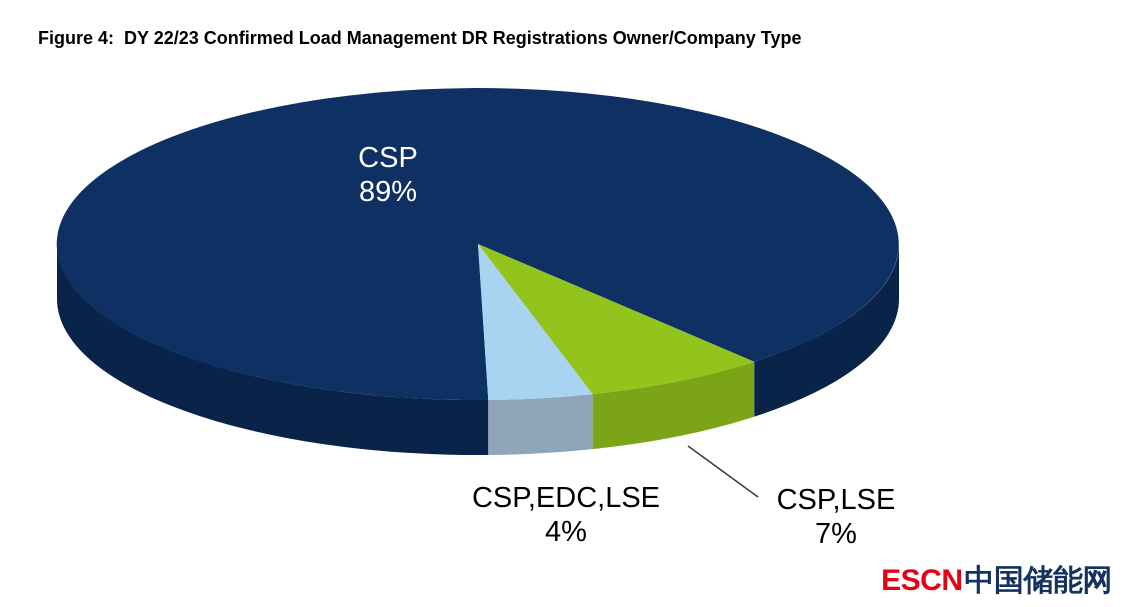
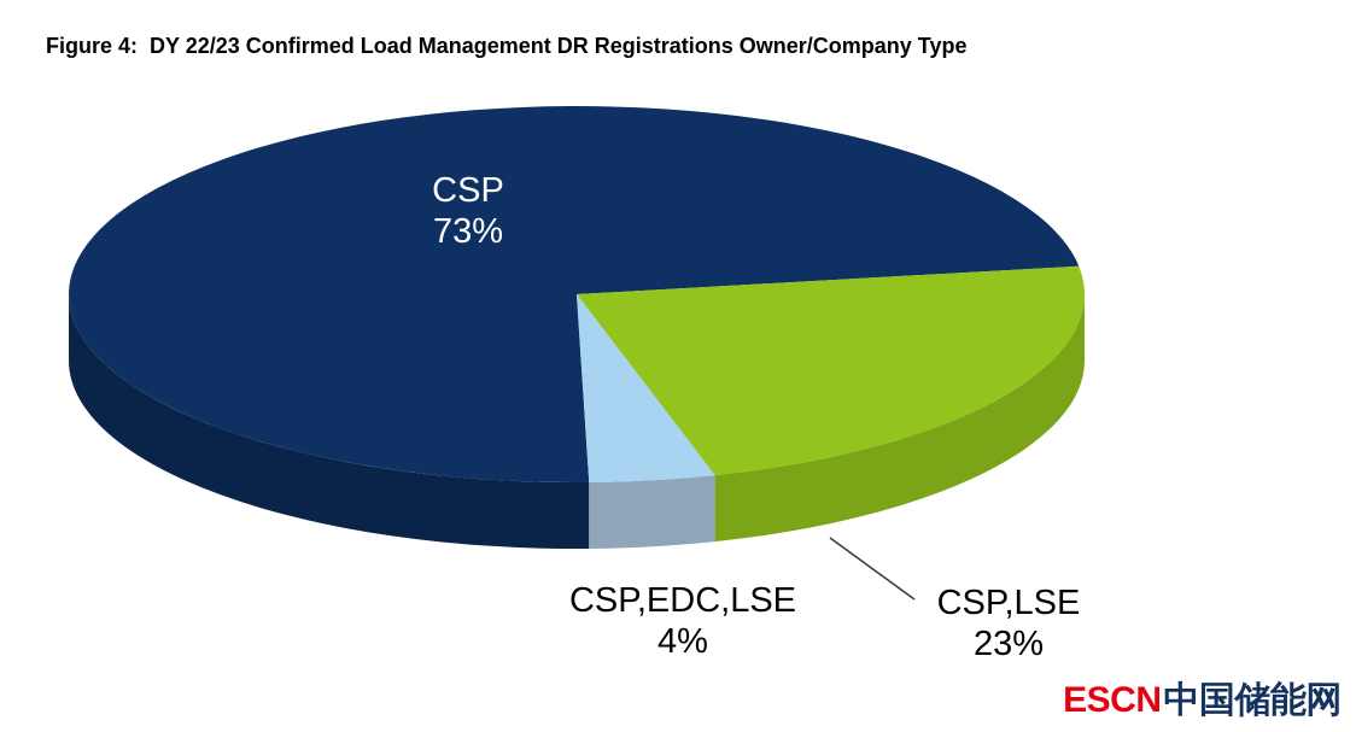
CSP: 89% -> 73%
CSP,LSE: 7% -> 23%
